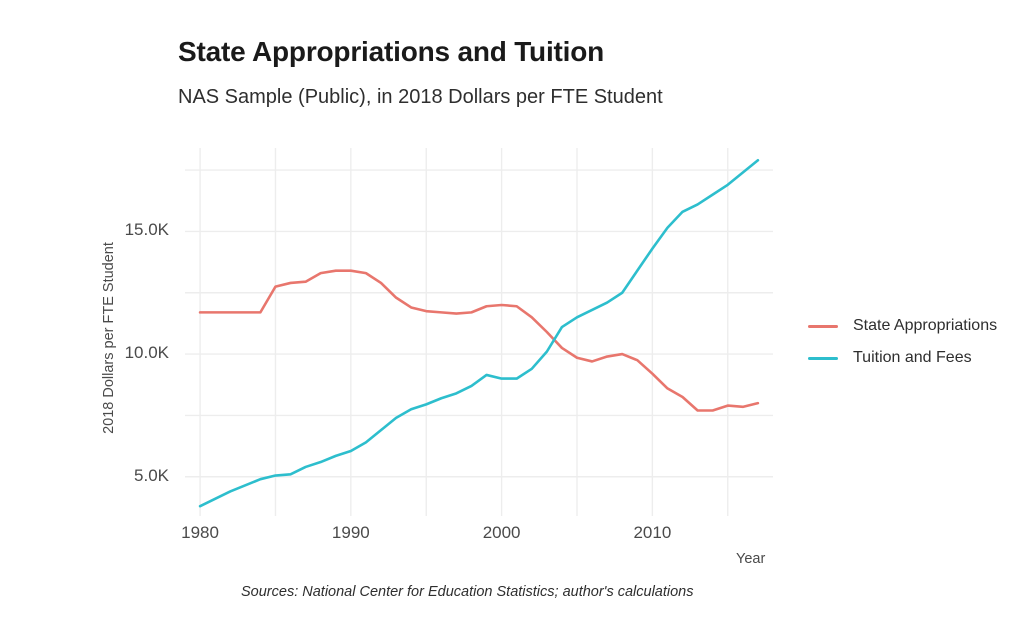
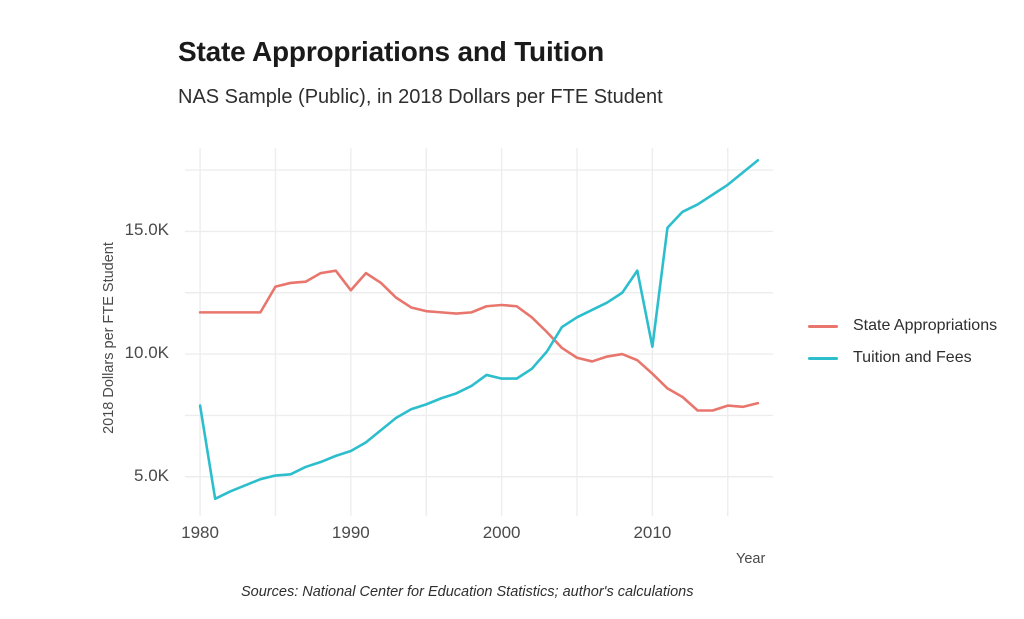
Tuition and Fees/1980: 3.8K -> 7.9K
State Appropriations/1990: 13.4K -> 12.6K
Tuition and Fees/2010: 14.3K -> 10.3K
